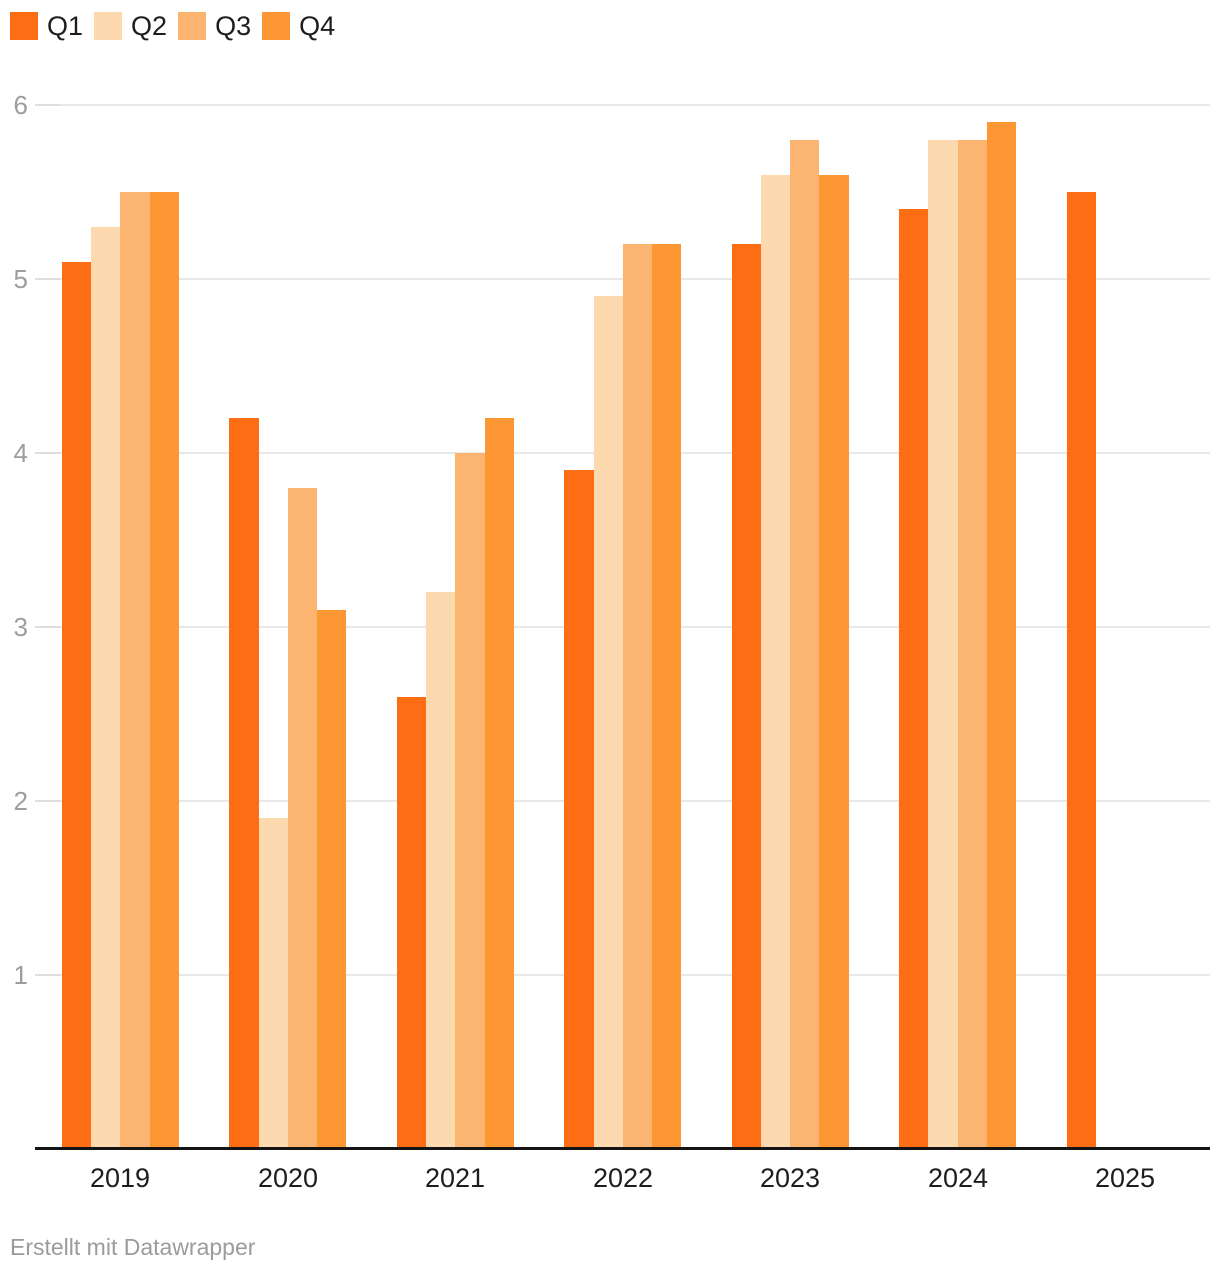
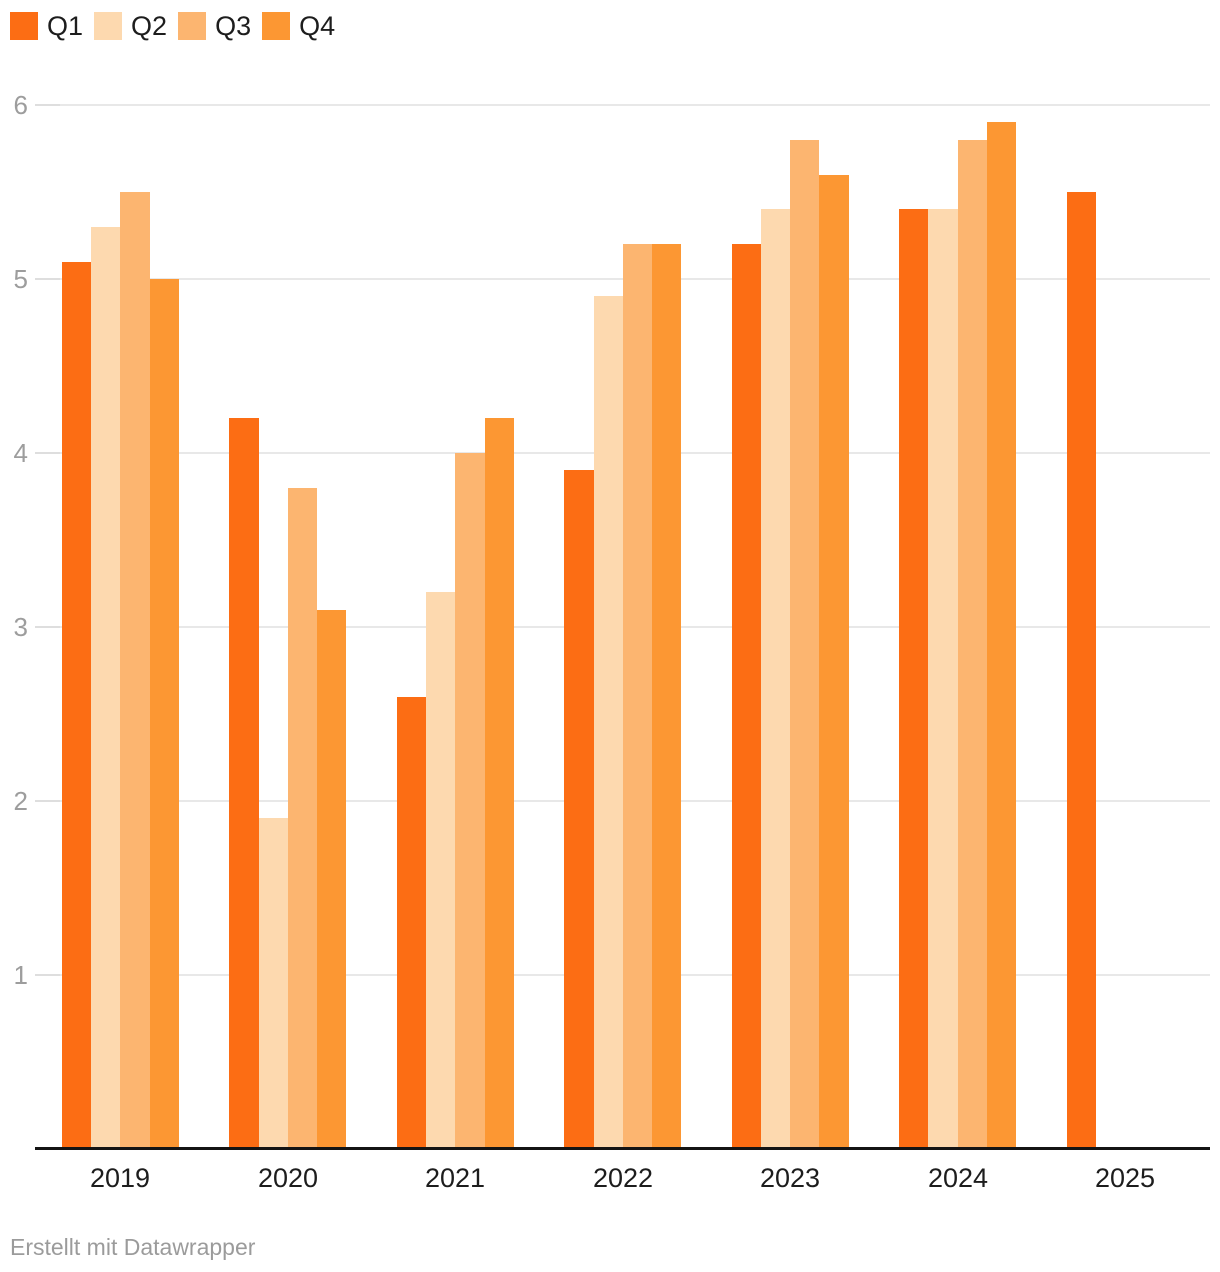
Q4/2019: 5.5 -> 5.0
Q2/2023: 5.6 -> 5.4
Q2/2024: 5.8 -> 5.4
